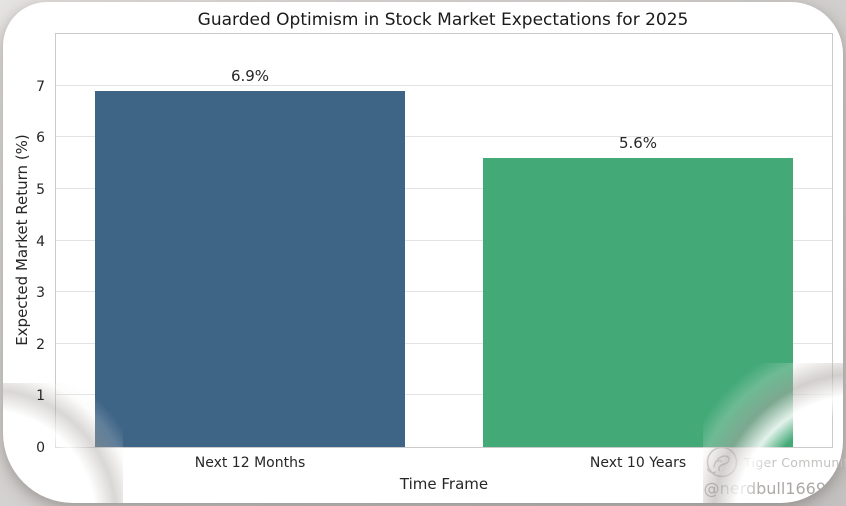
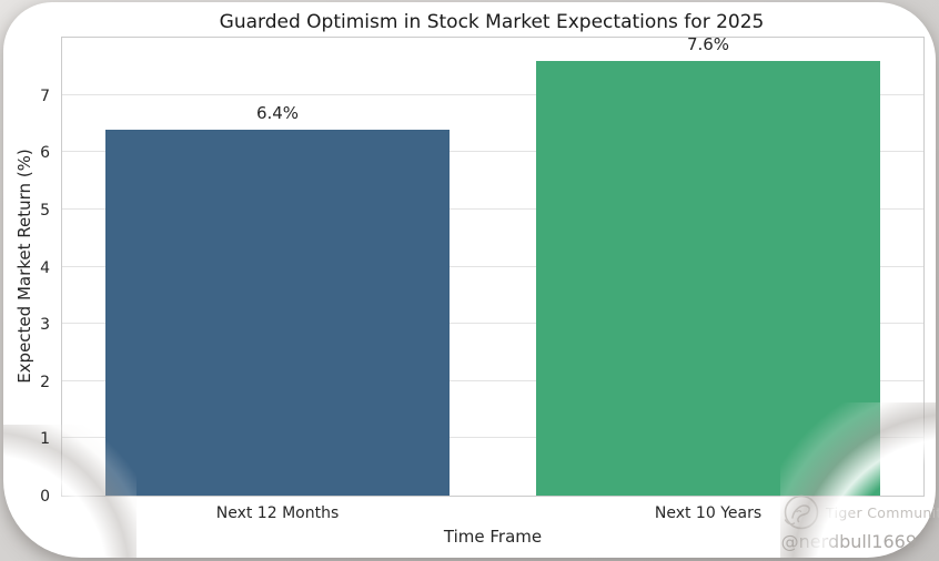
Next 12 Months: 6.9% -> 6.4%
Next 10 Years: 5.6% -> 7.6%
